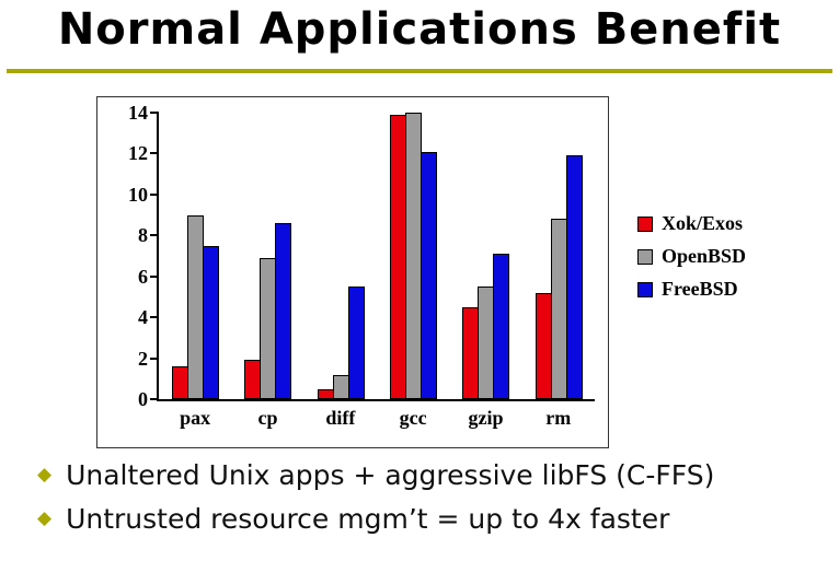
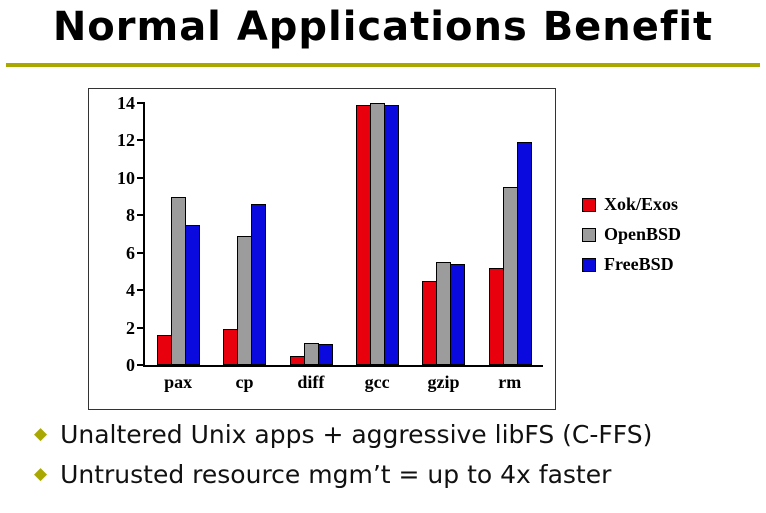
FreeBSD/diff: 5.5 -> 1.1
FreeBSD/gcc: 12.1 -> 13.9
FreeBSD/gzip: 7.1 -> 5.4
OpenBSD/rm: 8.8 -> 9.5
